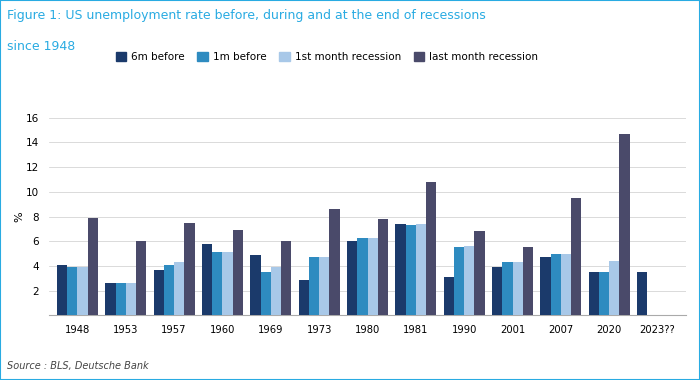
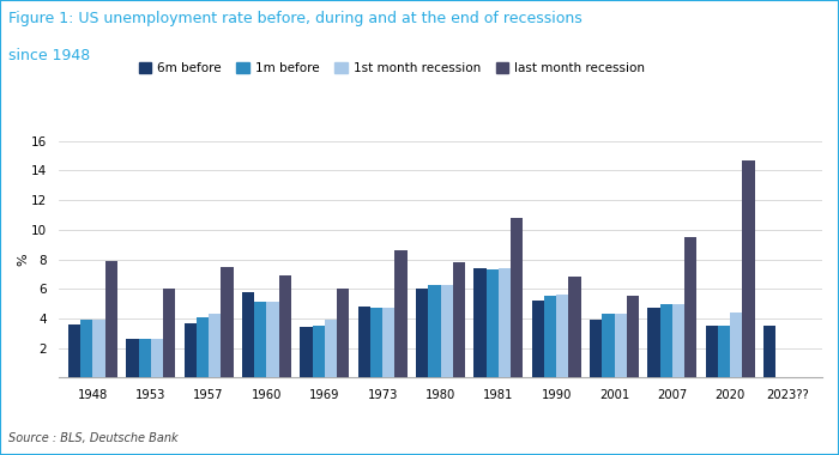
6m before/1948: 4.1 -> 3.6
6m before/1969: 4.9 -> 3.4
6m before/1973: 2.9 -> 4.8
6m before/1990: 3.1 -> 5.2
